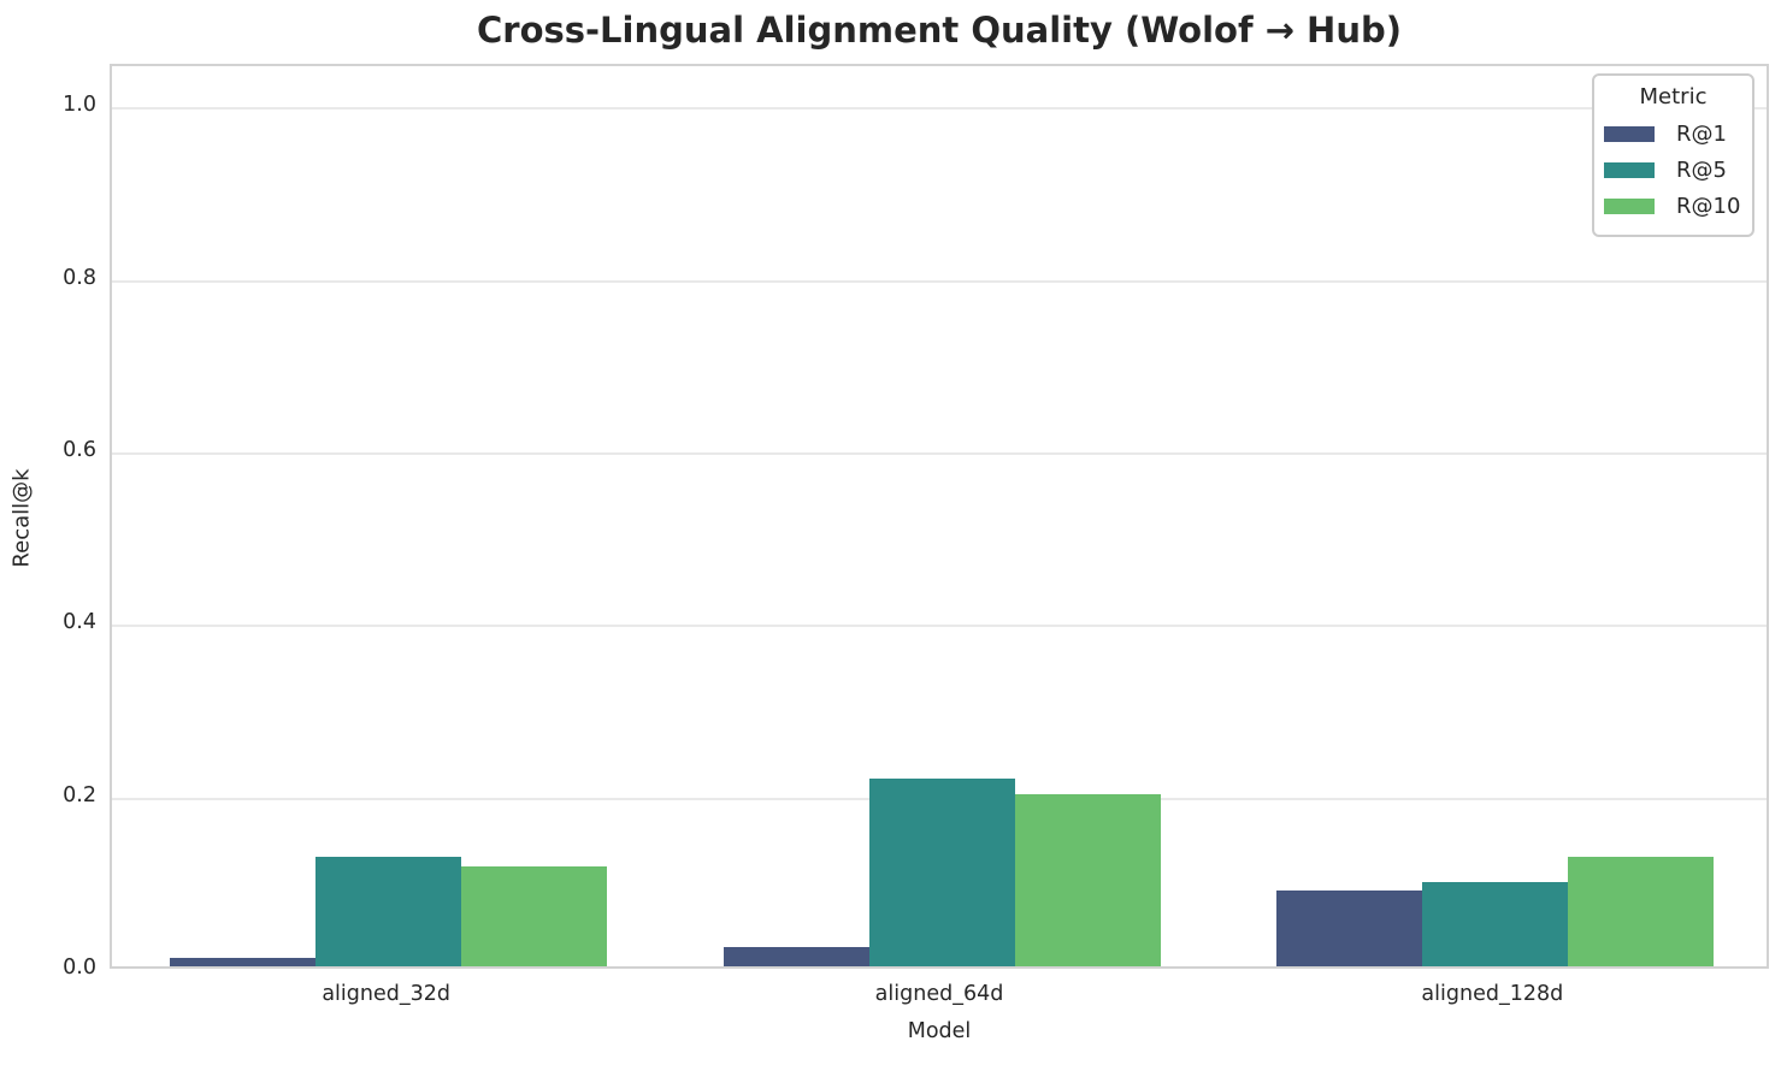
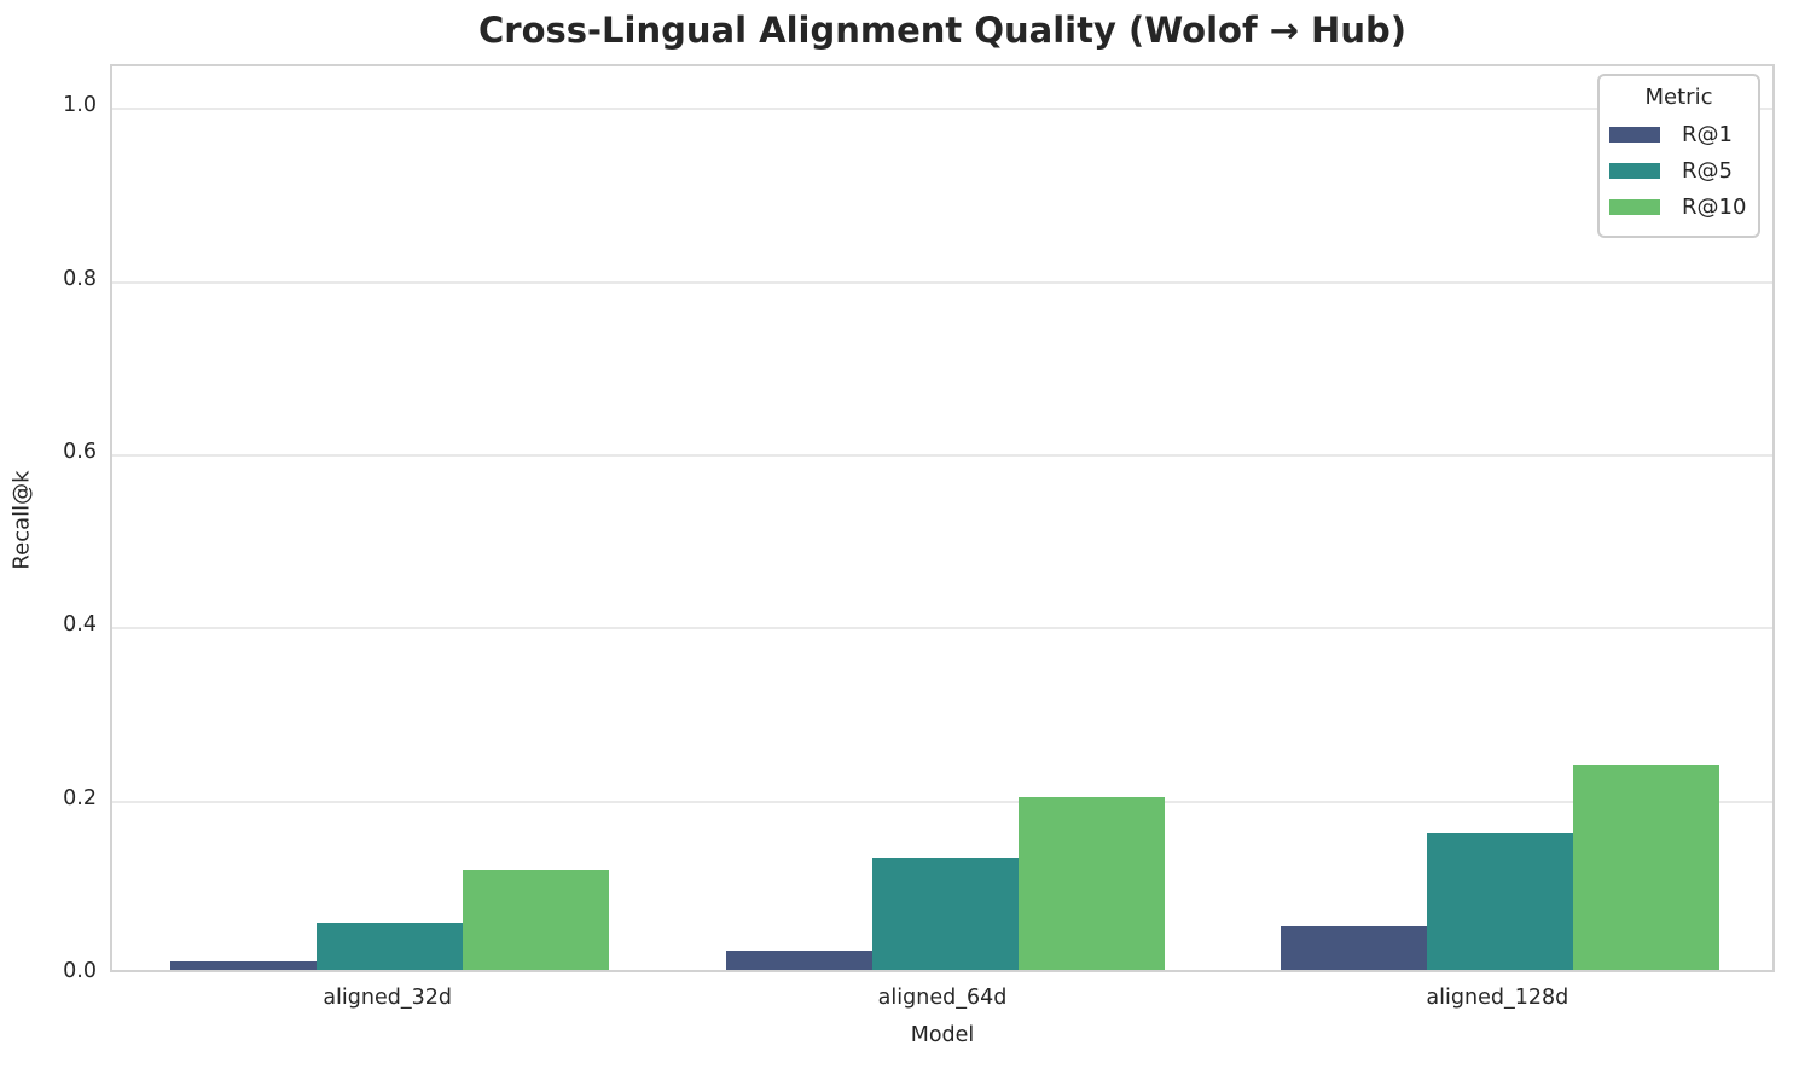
R@5/aligned_32d: 0.13 -> 0.06
R@5/aligned_64d: 0.22 -> 0.13
R@1/aligned_128d: 0.09 -> 0.05
R@5/aligned_128d: 0.10 -> 0.16
R@10/aligned_128d: 0.13 -> 0.24
